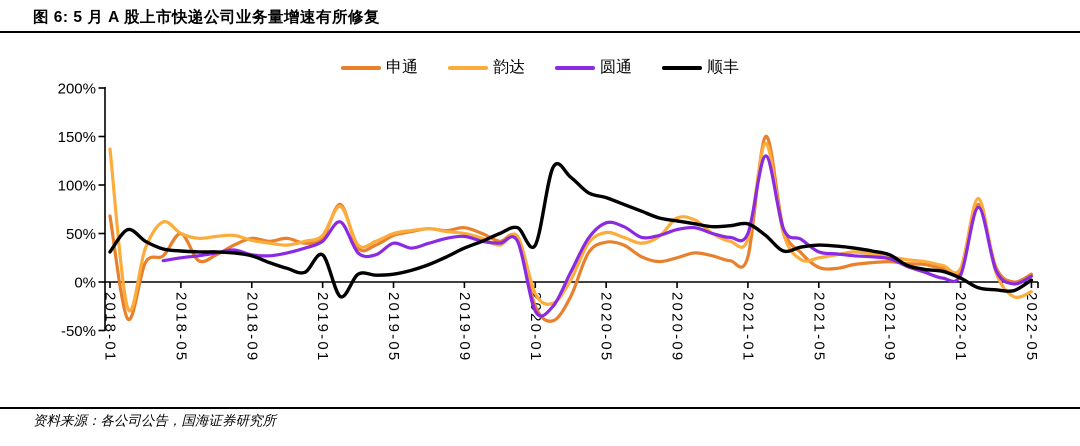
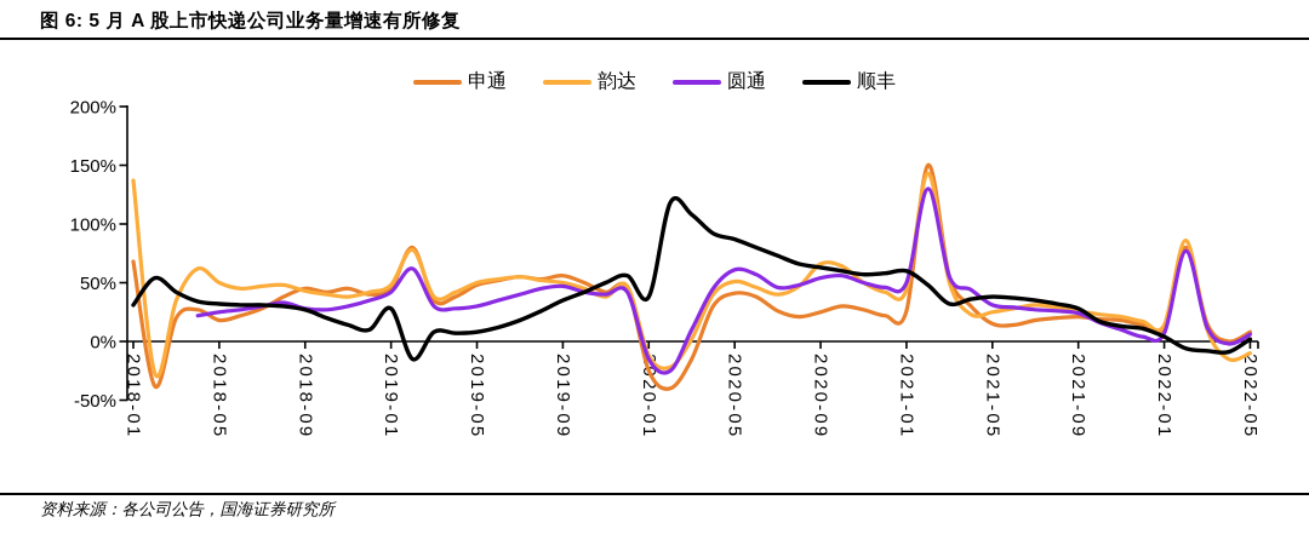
申通/2018-05: 50% -> 20%
圆通/2019-05: 40% -> 30%
圆通/2020-01: -30% -> -20%
